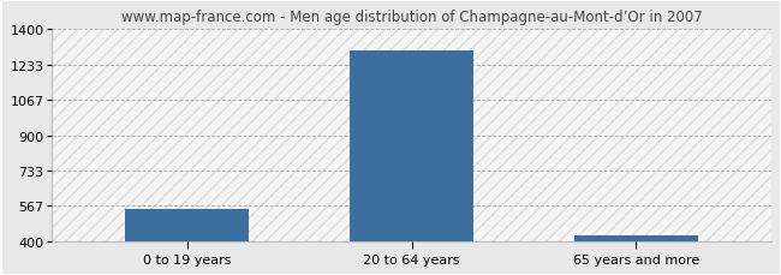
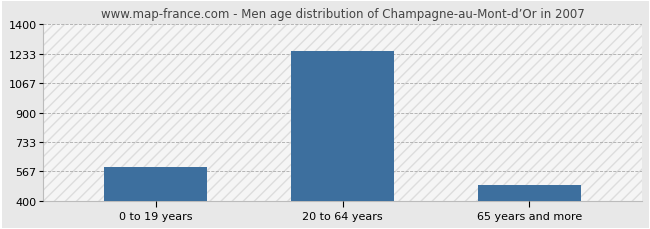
0 to 19 years: 560 -> 590
20 to 64 years: 1300 -> 1250
65 years and more: 430 -> 490
